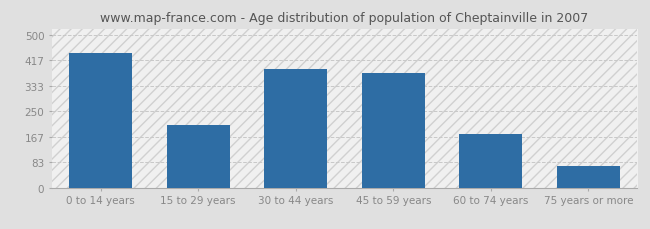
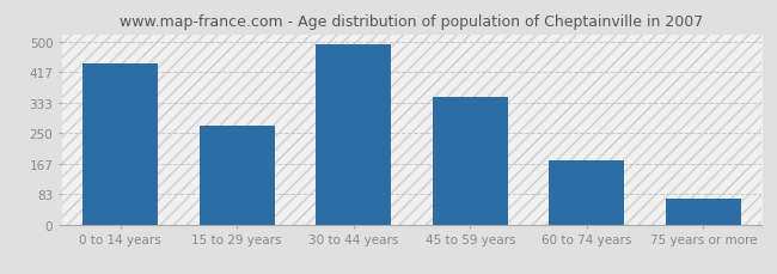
15 to 29 years: 205 -> 270
30 to 44 years: 390 -> 492
45 to 59 years: 375 -> 350
